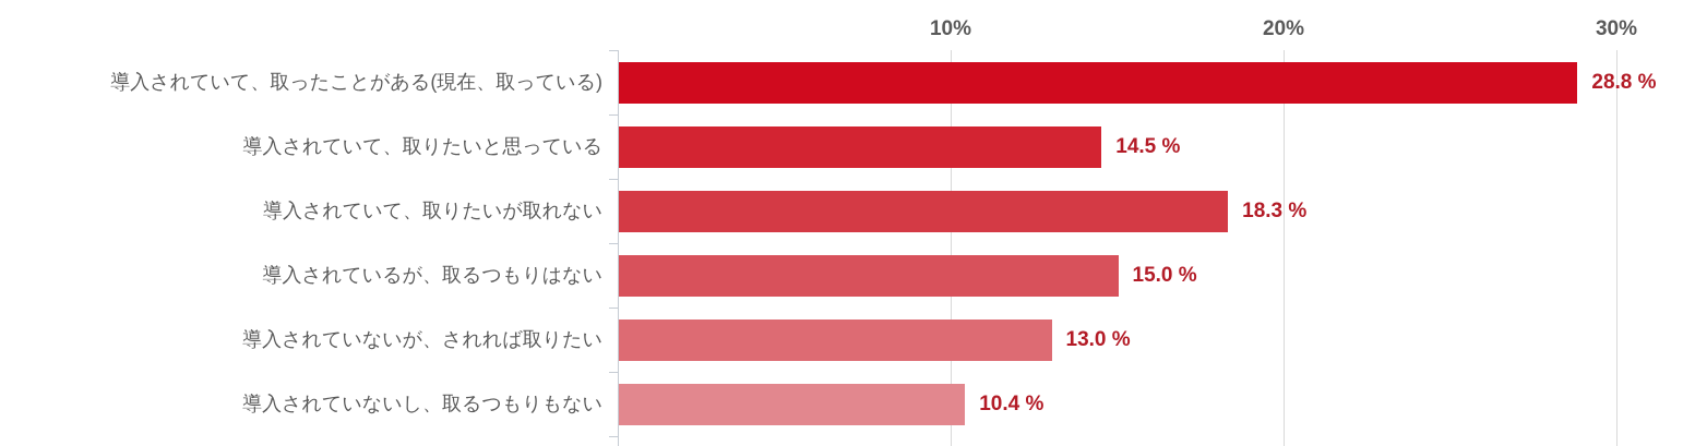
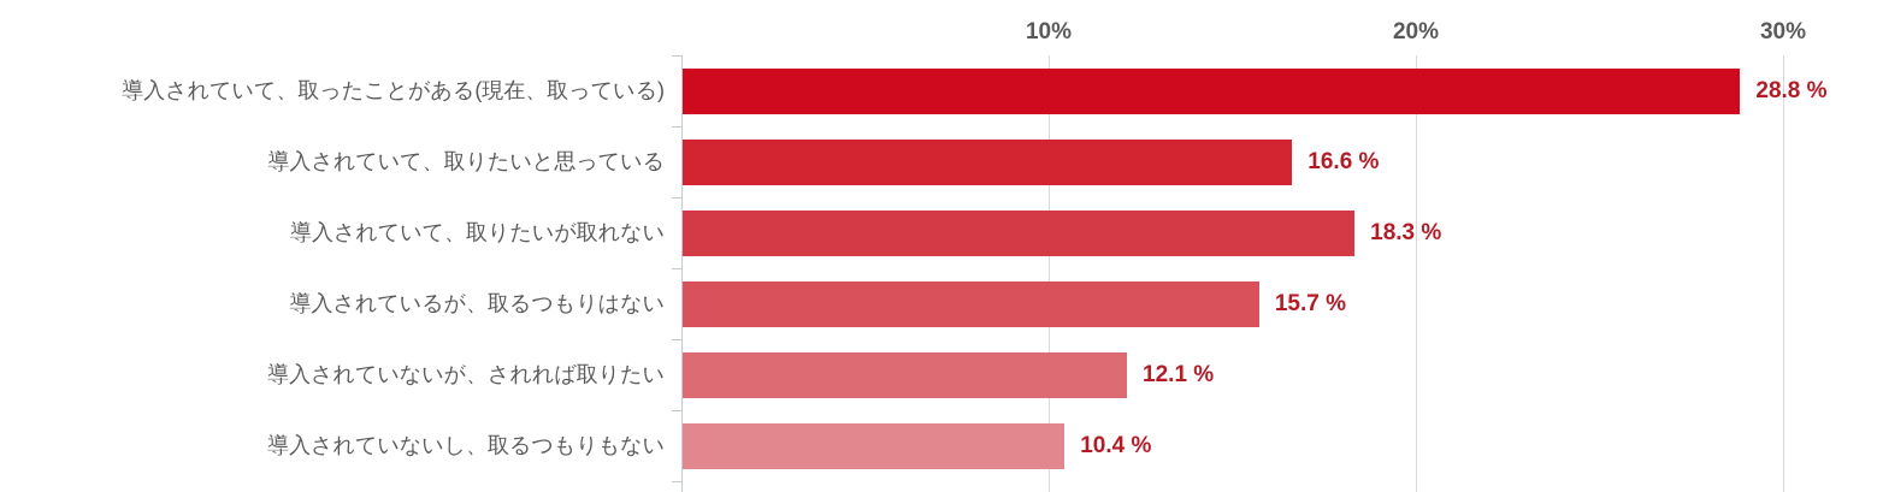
導入されていて、取りたいと思っている: 14.5 -> 16.6
導入されているが、取るつもりはない: 15.0 -> 15.7
導入されていないが、されれば取りたい: 13.0 -> 12.1
